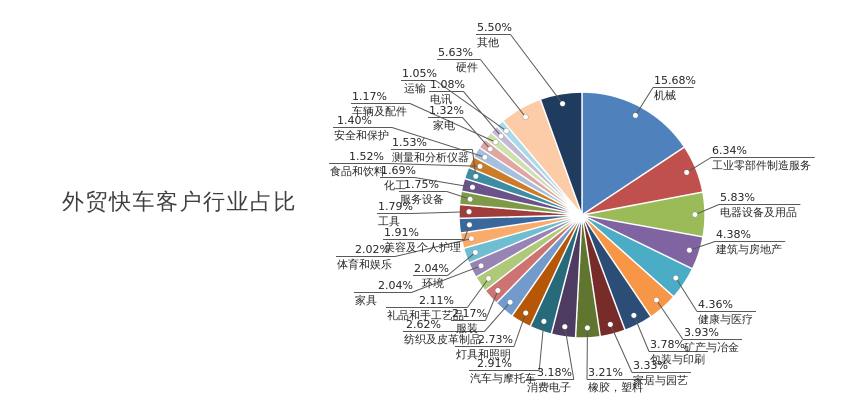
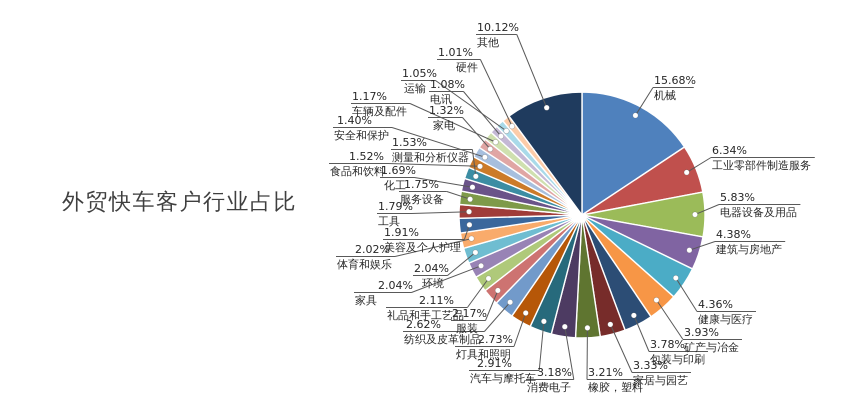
硬件: 5.63% -> 1.01%
其他: 5.50% -> 10.12%
